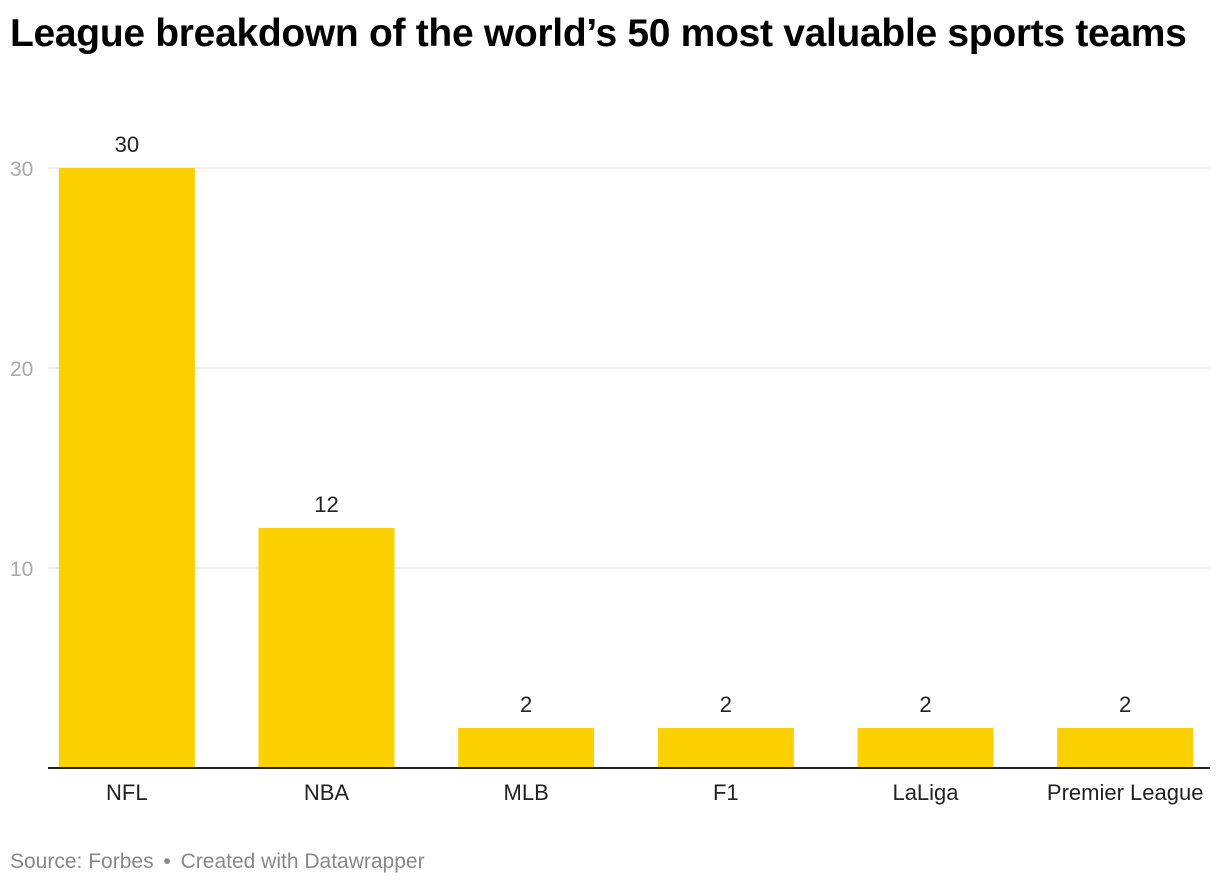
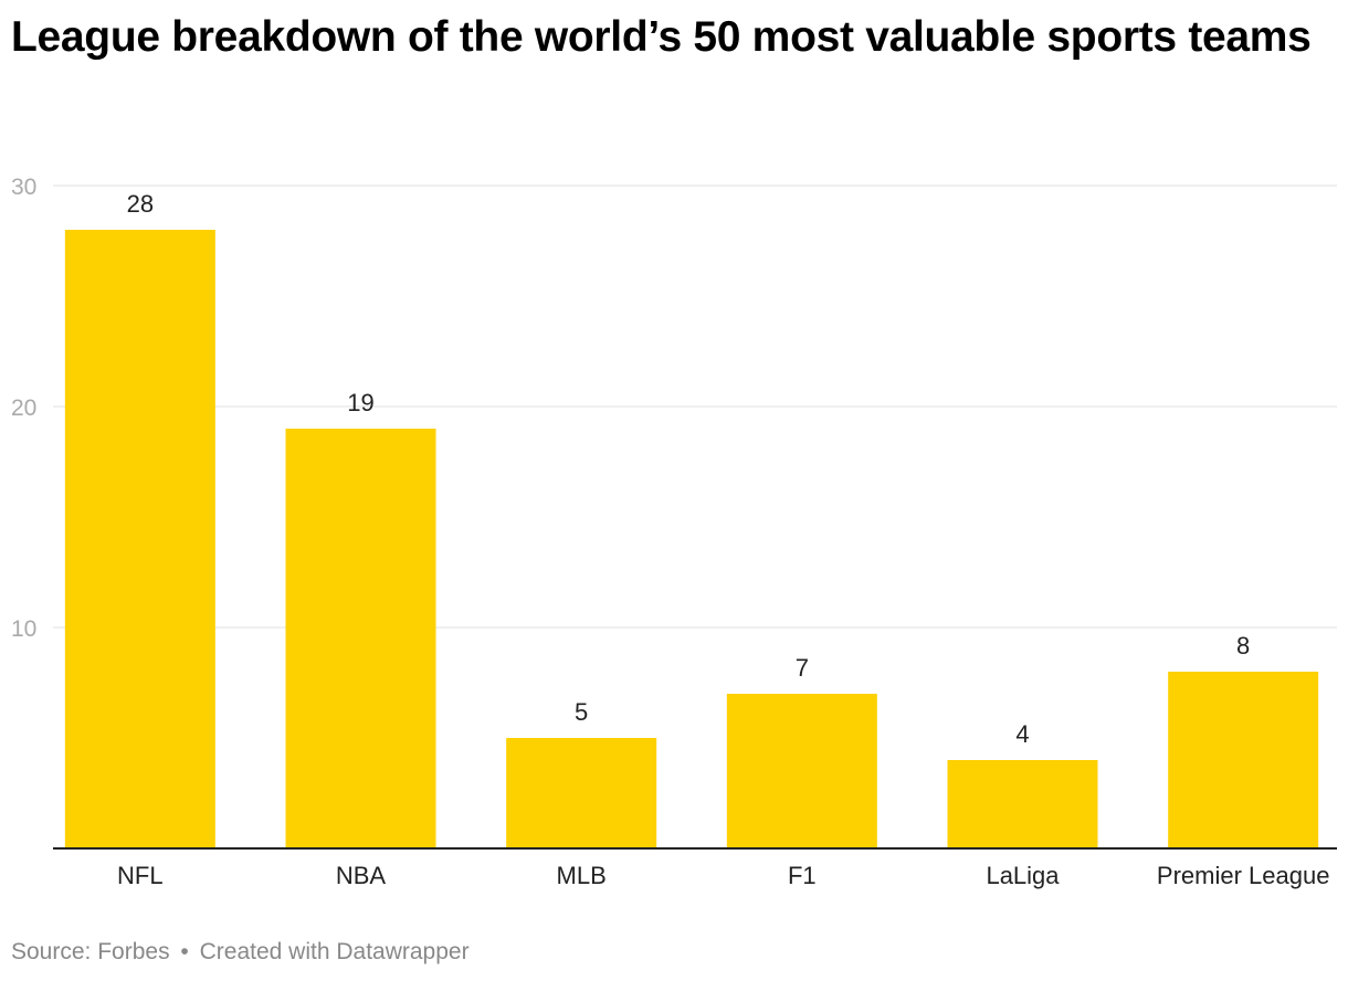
NFL: 30 -> 28
NBA: 12 -> 19
MLB: 2 -> 5
F1: 2 -> 7
LaLiga: 2 -> 4
Premier League: 2 -> 8
